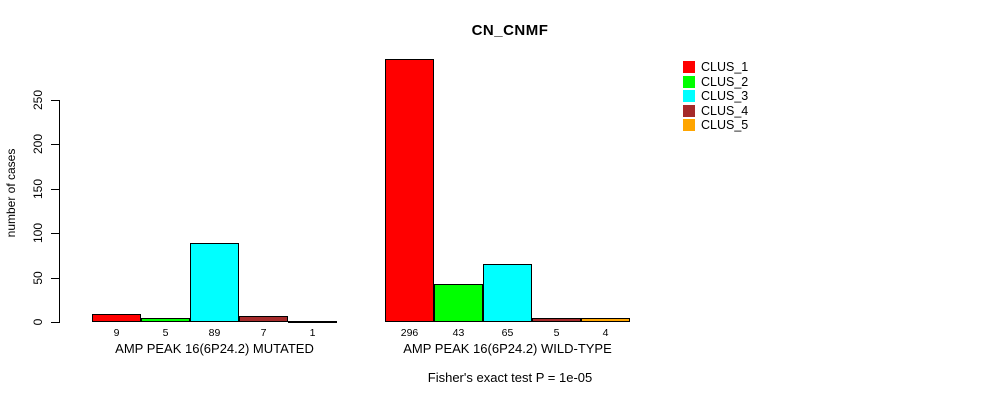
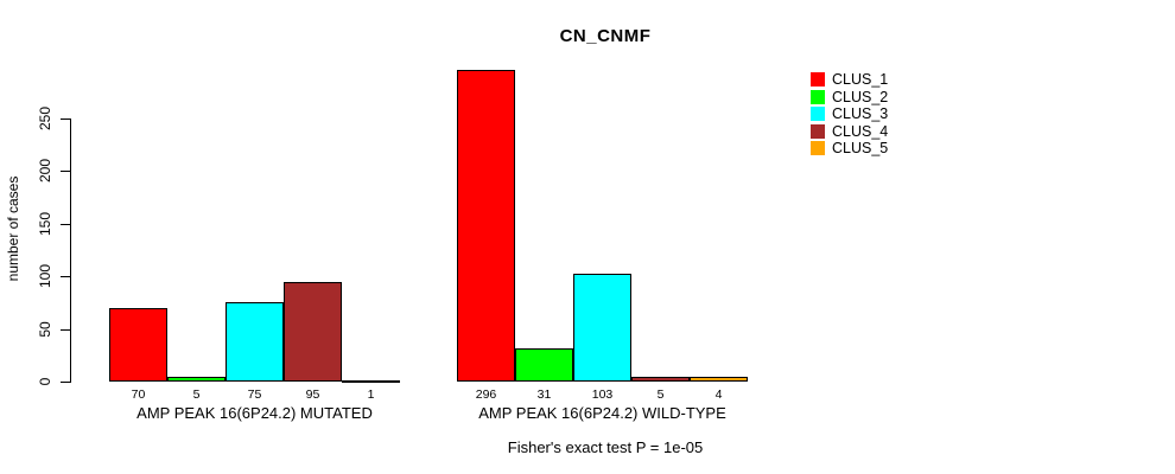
CLUS_1/AMP PEAK 16(6P24.2) MUTATED: 9 -> 70
CLUS_3/AMP PEAK 16(6P24.2) MUTATED: 89 -> 75
CLUS_4/AMP PEAK 16(6P24.2) MUTATED: 7 -> 95
CLUS_2/AMP PEAK 16(6P24.2) WILD-TYPE: 43 -> 31
CLUS_3/AMP PEAK 16(6P24.2) WILD-TYPE: 65 -> 103
